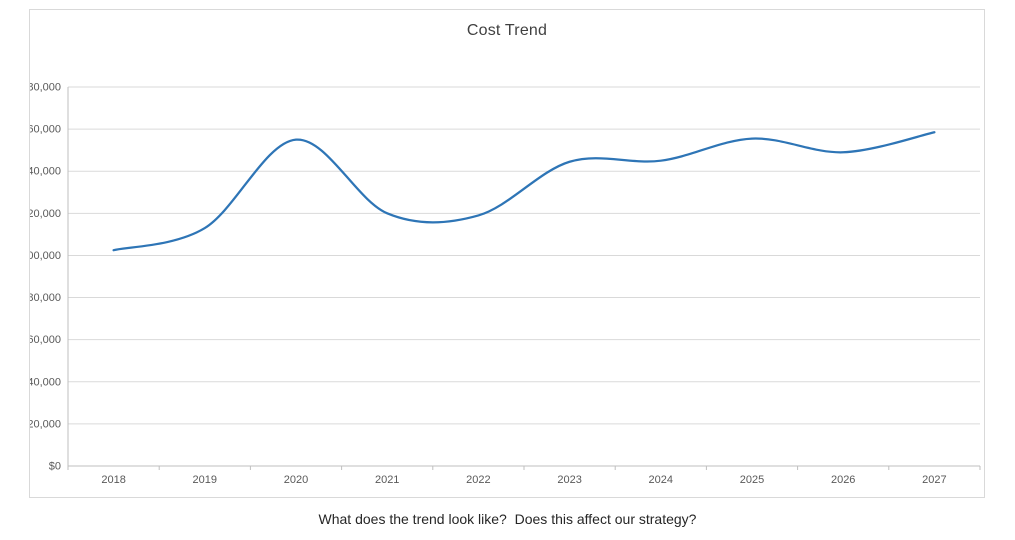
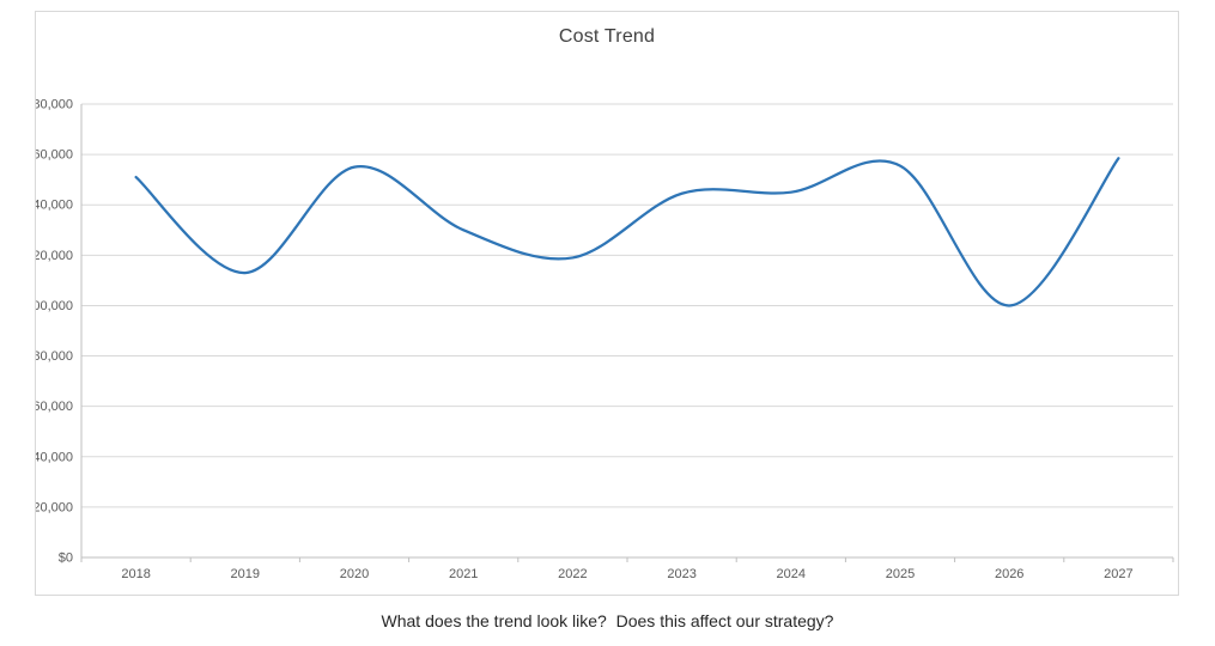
2018: $102000 -> $151000
2021: $120000 -> $130000
2026: $149000 -> $100000
